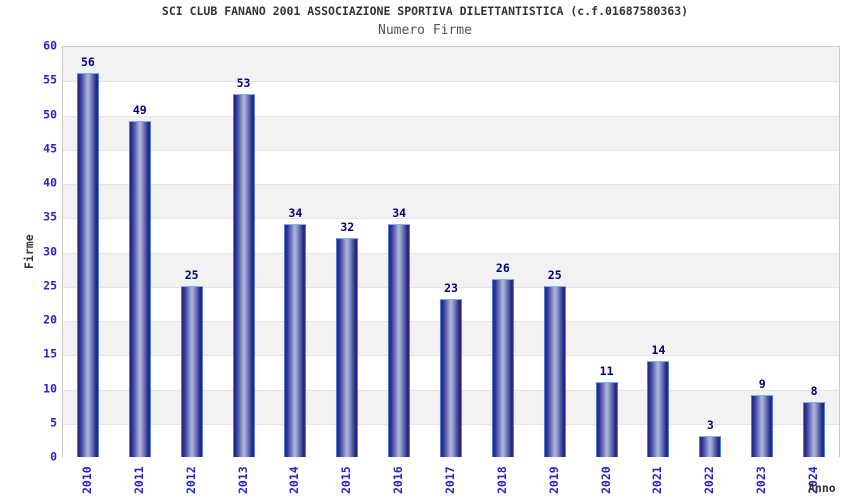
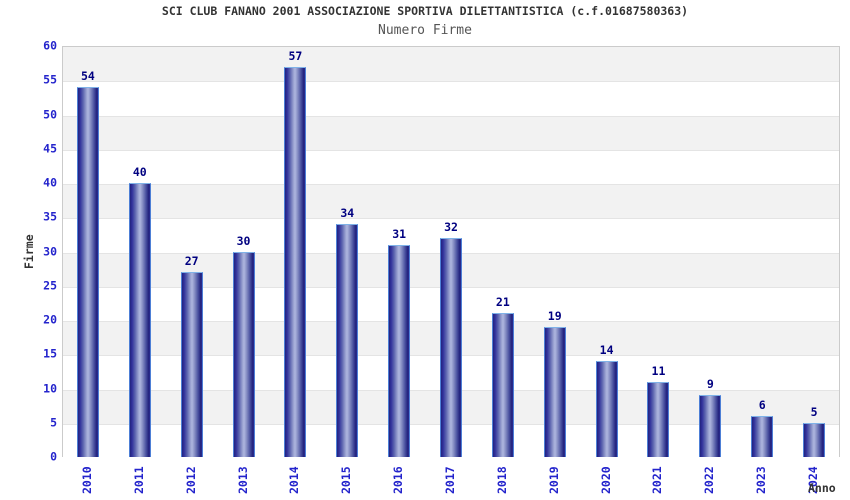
2010: 56 -> 54
2011: 49 -> 40
2012: 25 -> 27
2013: 53 -> 30
2014: 34 -> 57
2015: 32 -> 34
2016: 34 -> 31
2017: 23 -> 32
2018: 26 -> 21
2019: 25 -> 19
2020: 11 -> 14
2021: 14 -> 11
2022: 3 -> 9
2023: 9 -> 6
2024: 8 -> 5
